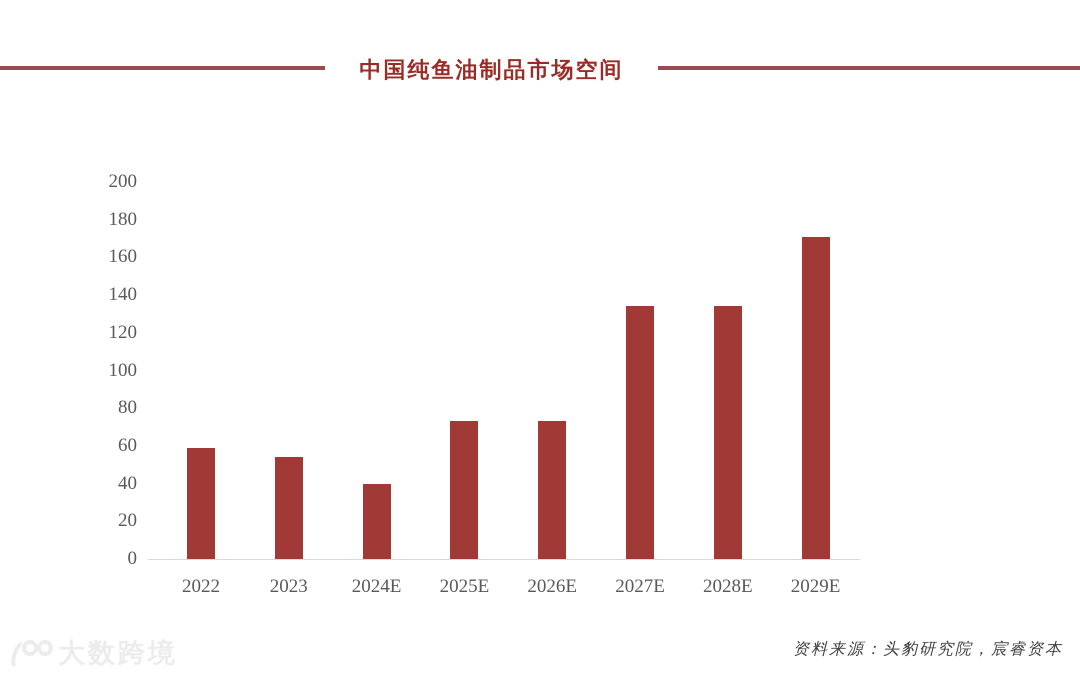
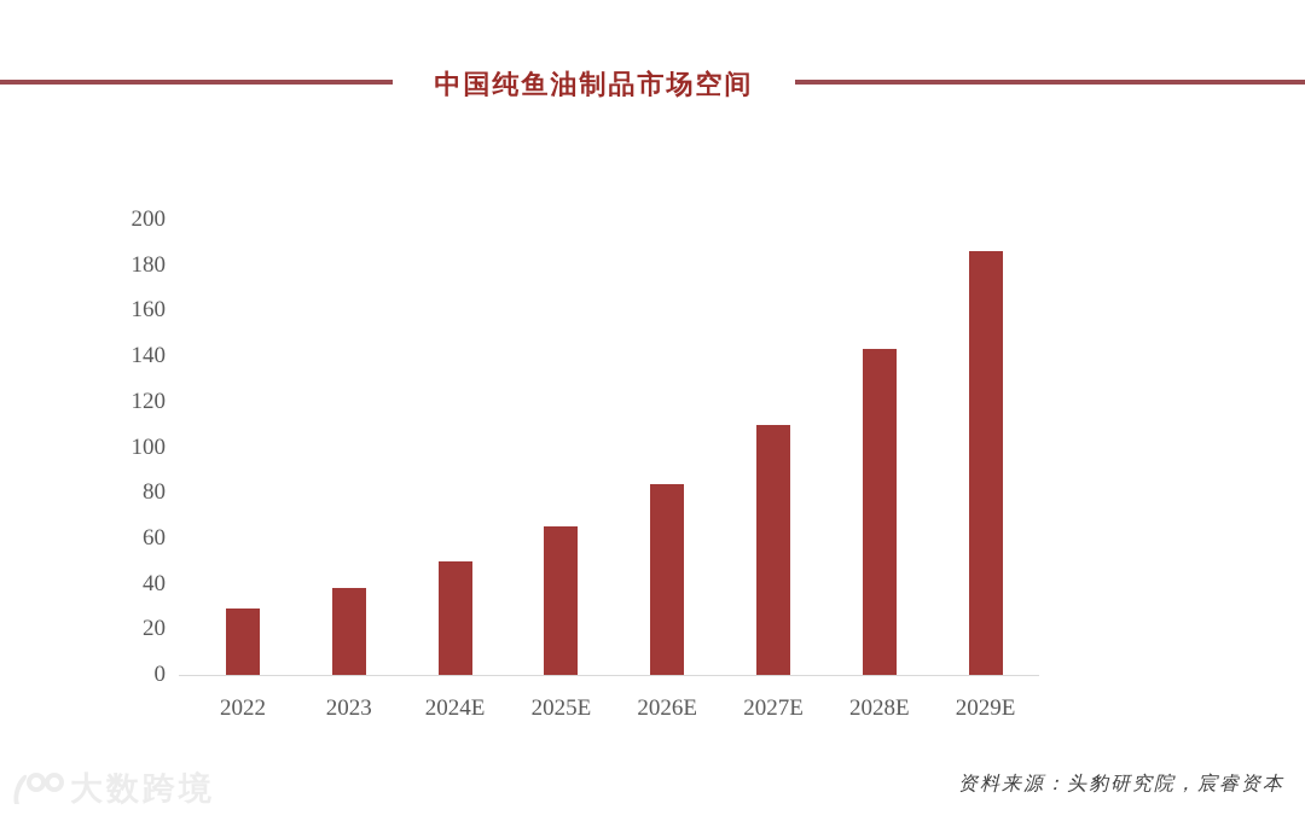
2022: 59 -> 29
2023: 54 -> 38
2024E: 40 -> 50
2025E: 73 -> 65
2026E: 73 -> 84
2027E: 134 -> 110
2028E: 134 -> 143
2029E: 171 -> 186
